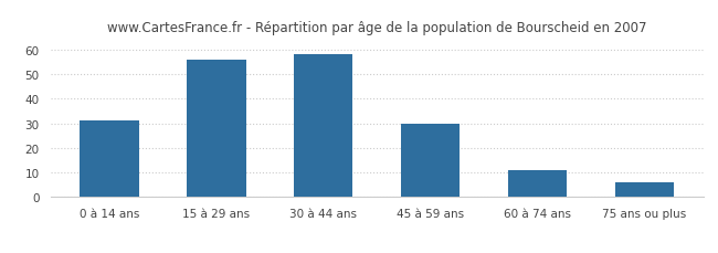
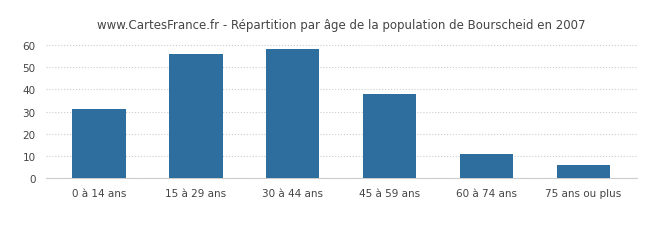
45 à 59 ans: 30 -> 38
